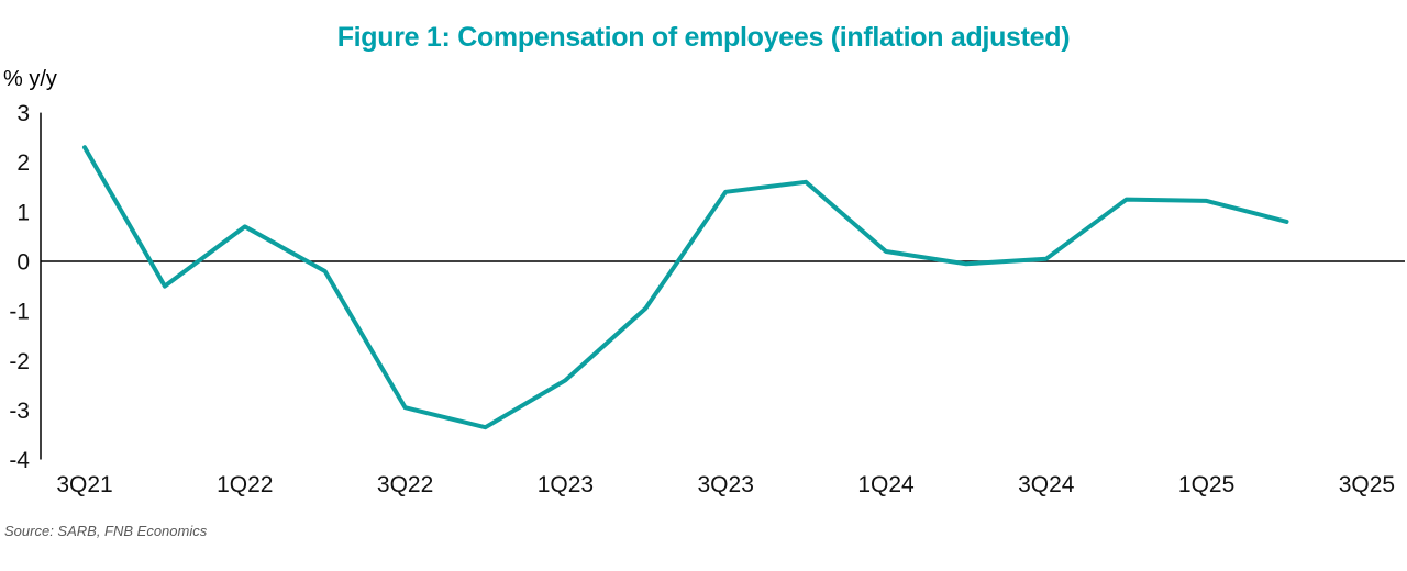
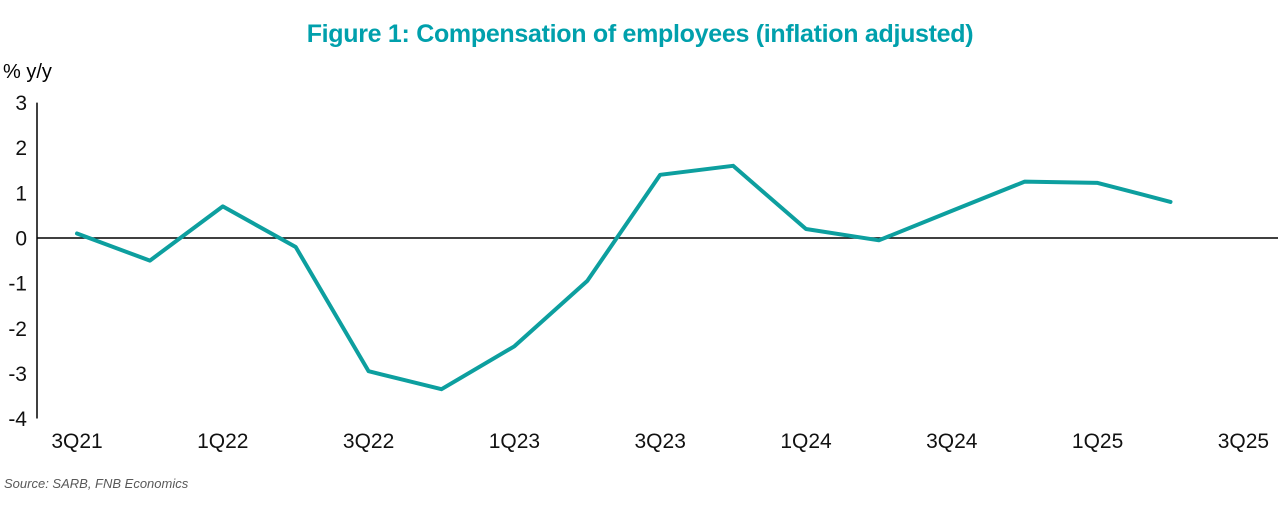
3Q21: 2.3 -> 0.1
3Q24: 0.1 -> 0.6
